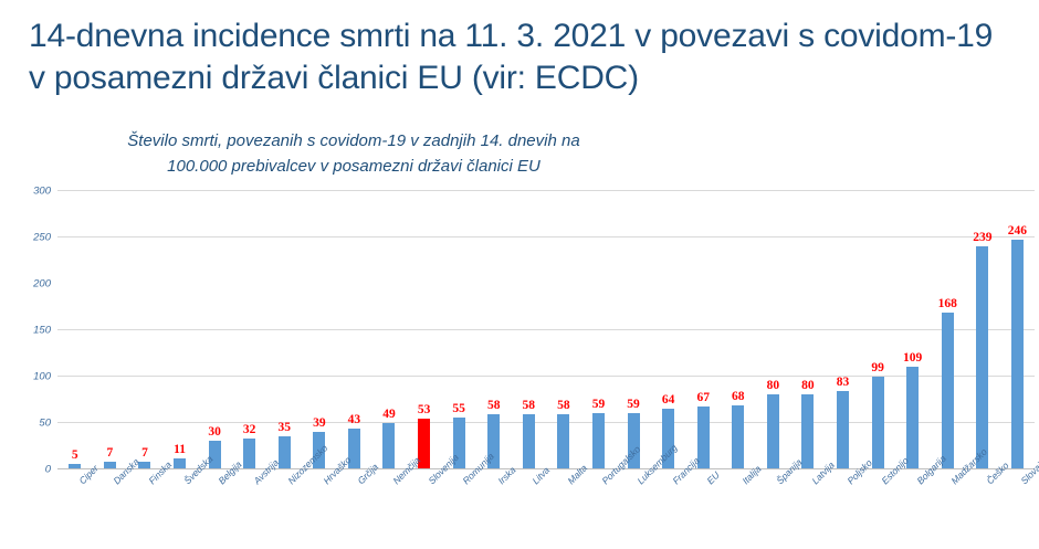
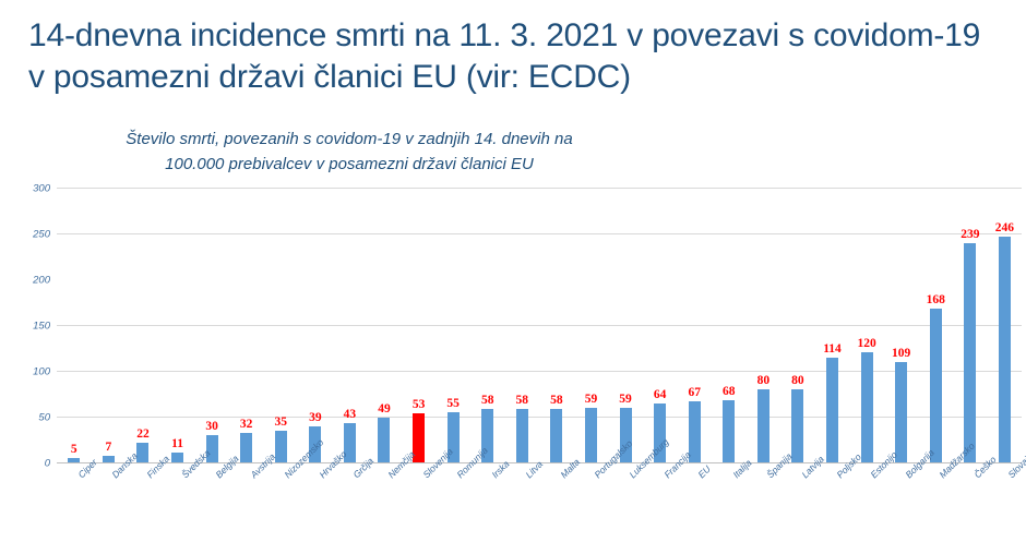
Finska: 7 -> 22
Poljsko: 83 -> 114
Estonijo: 99 -> 120
